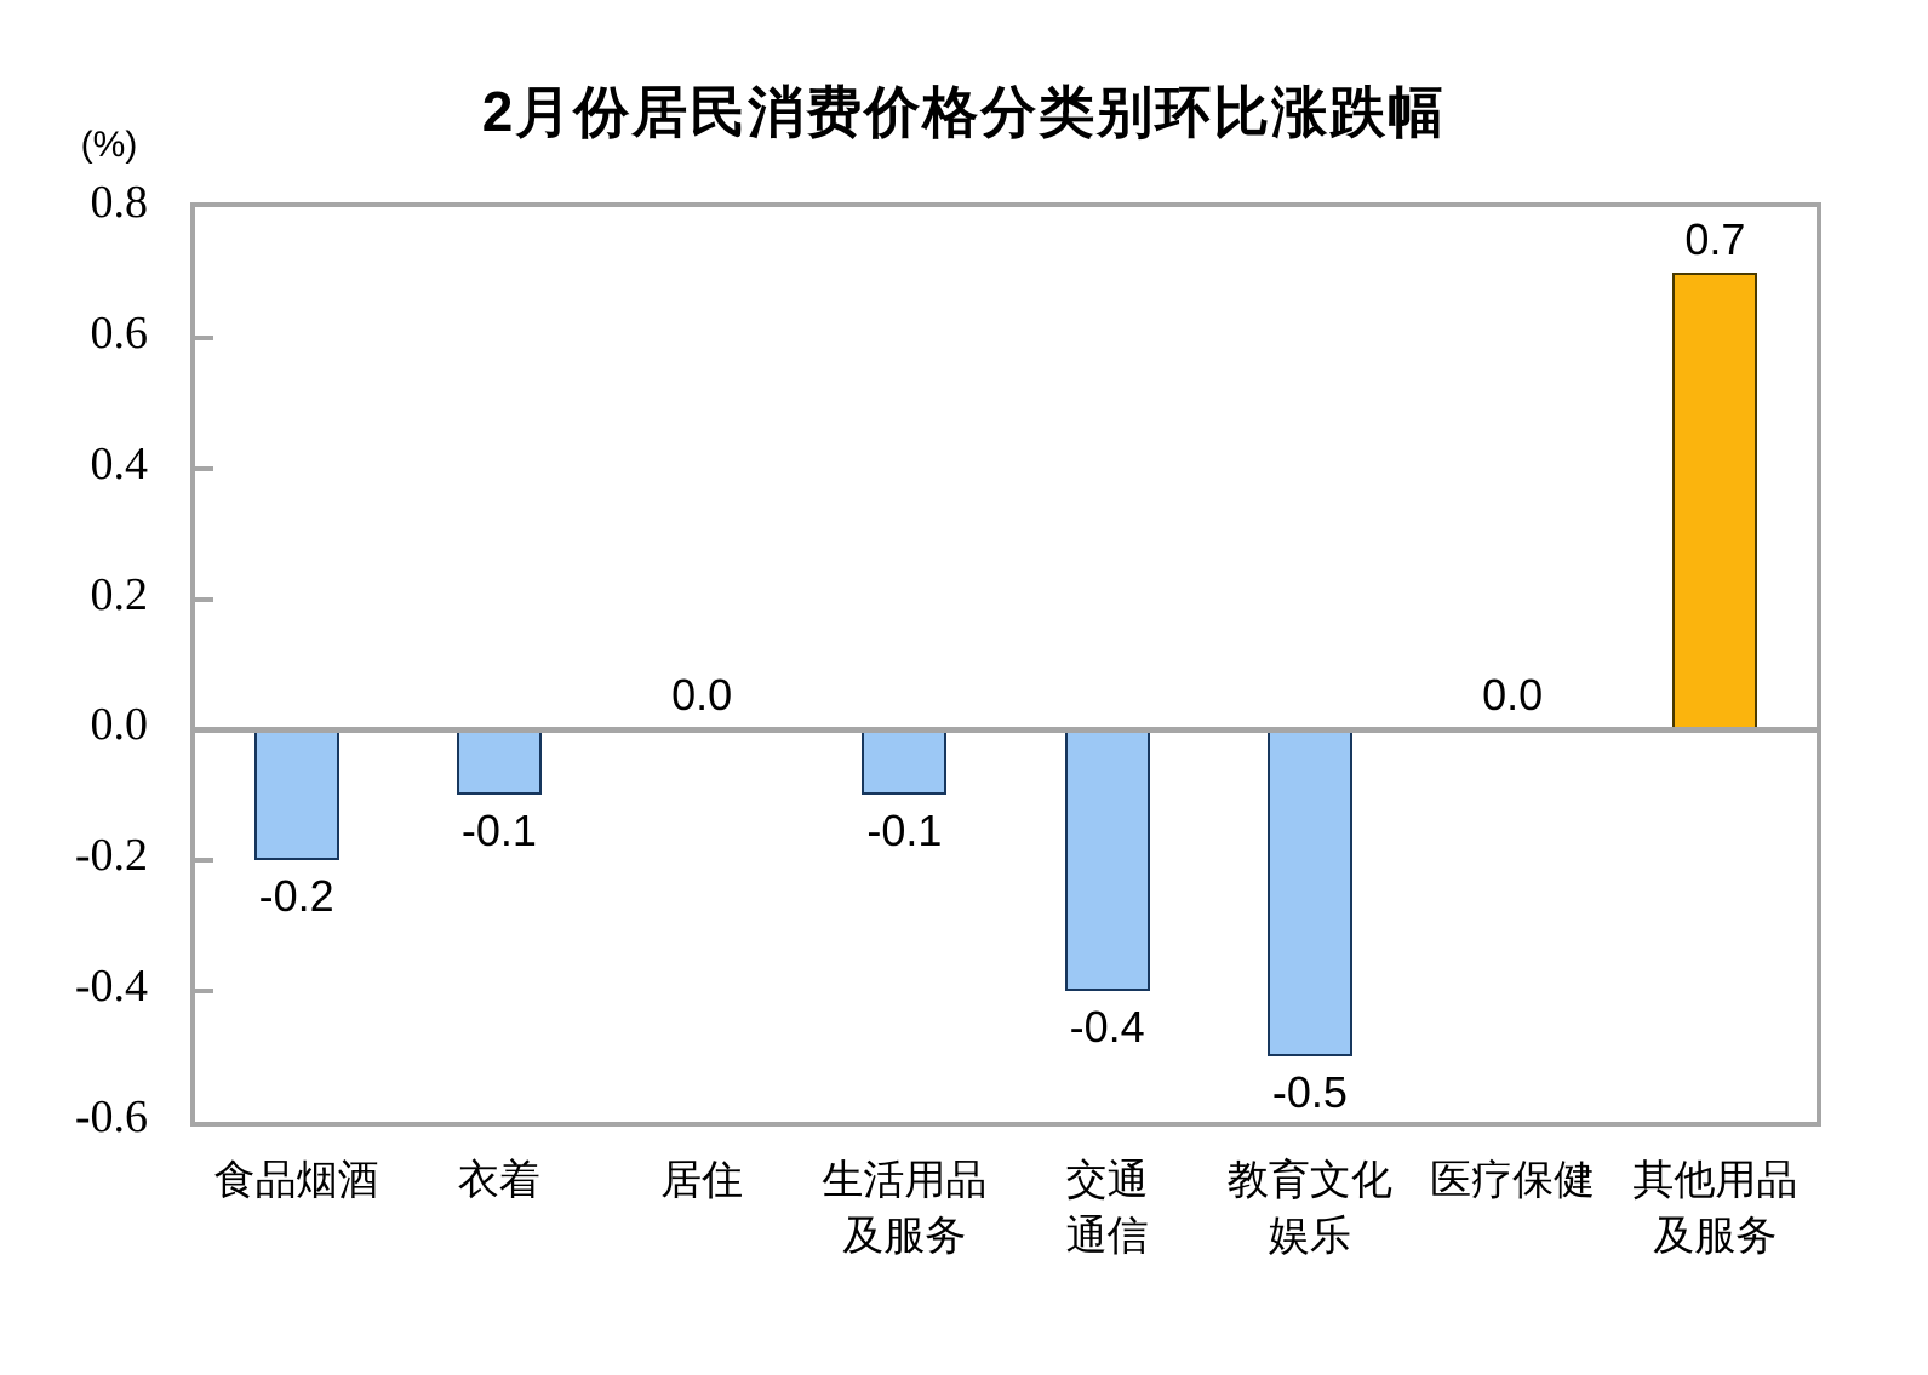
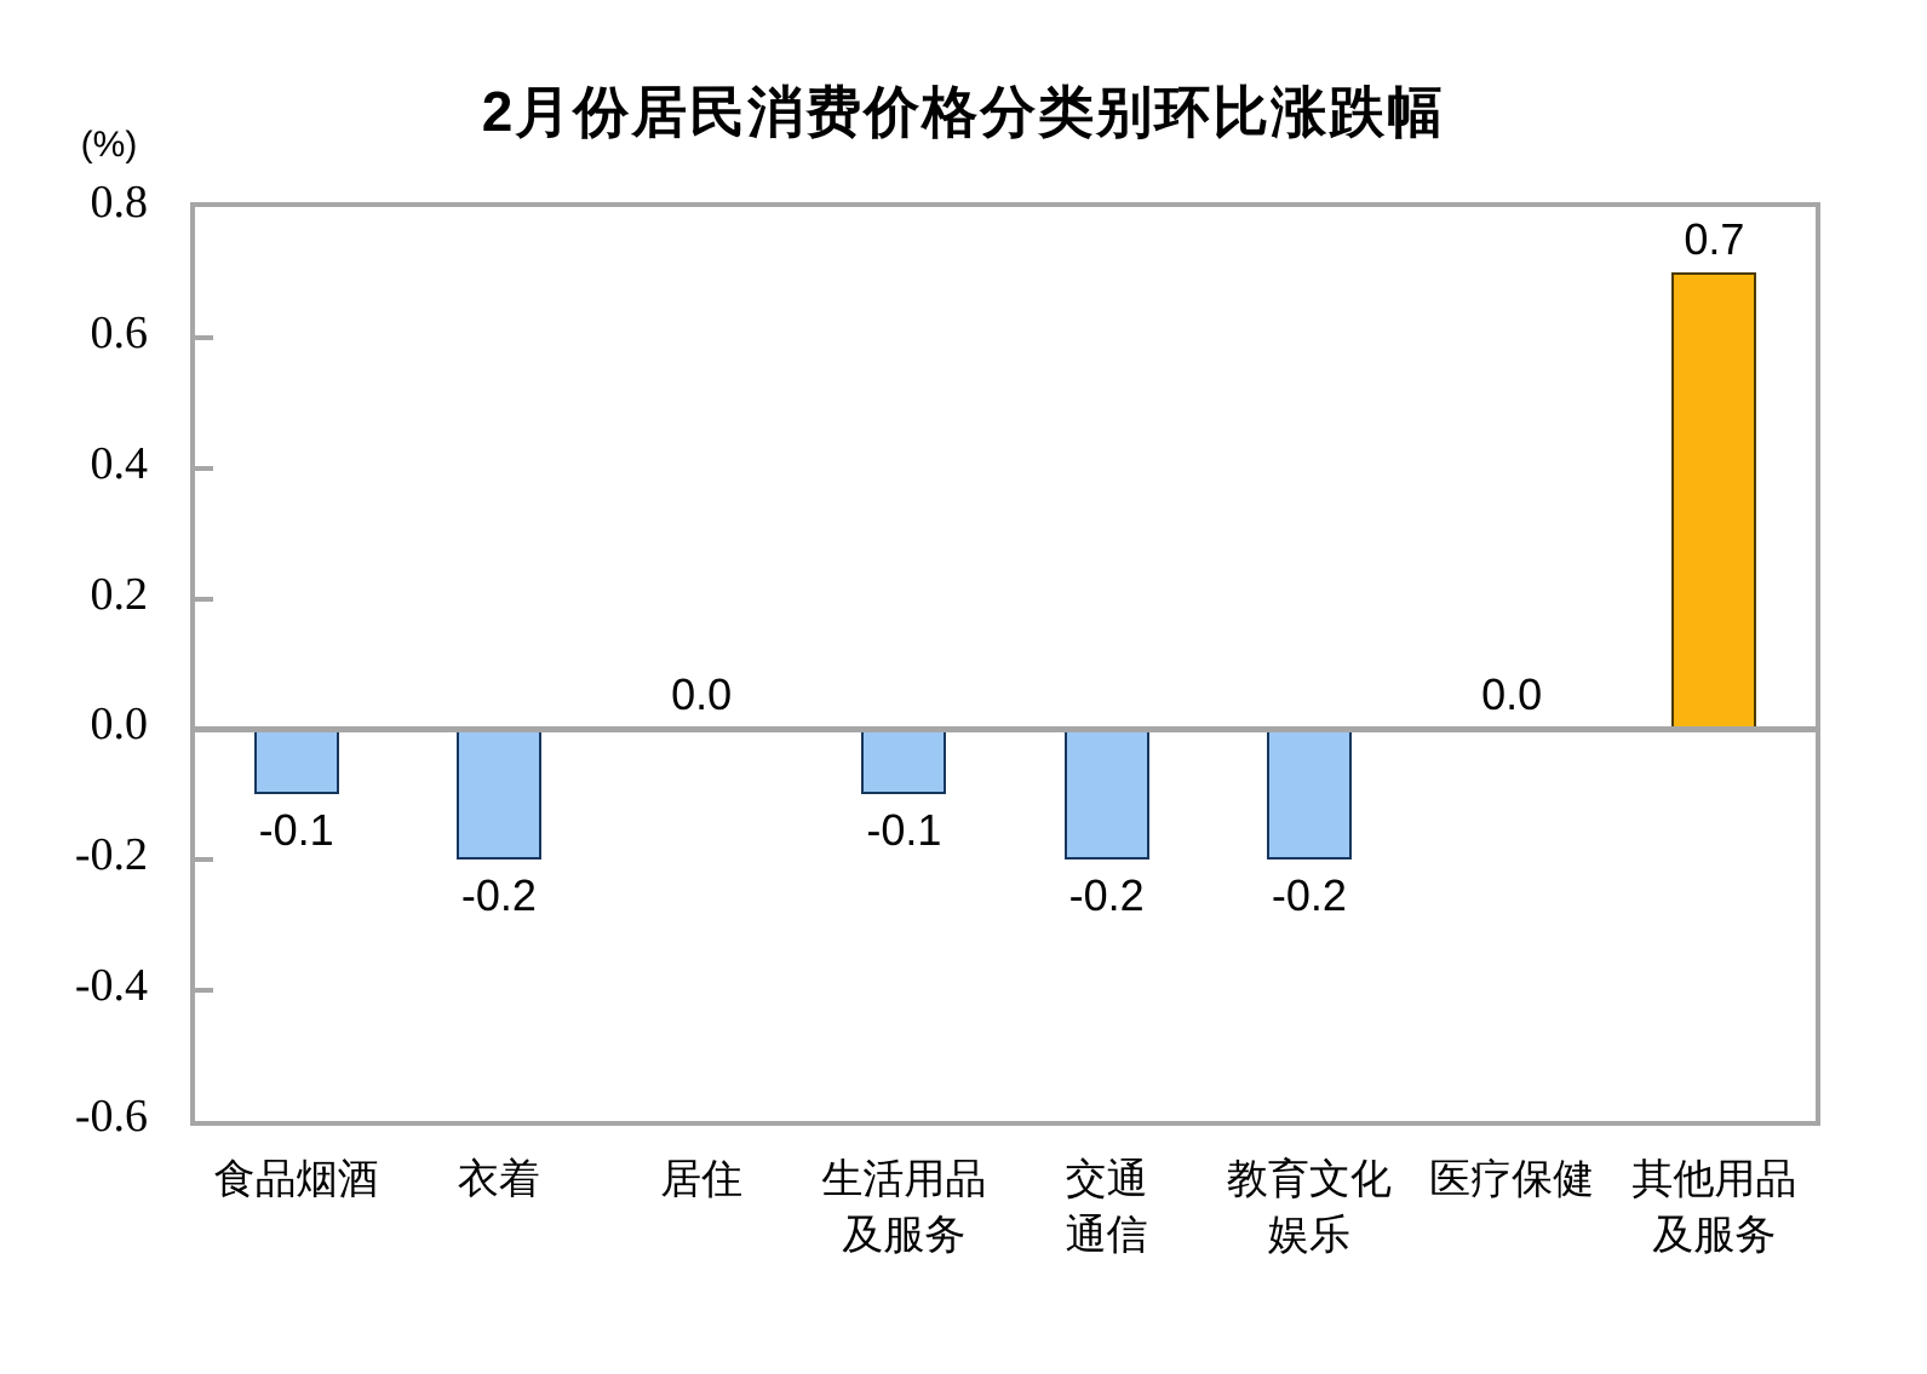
食品烟酒: -0.2 -> -0.1
衣着: -0.1 -> -0.2
交通通信: -0.4 -> -0.2
教育文化娱乐: -0.5 -> -0.2
